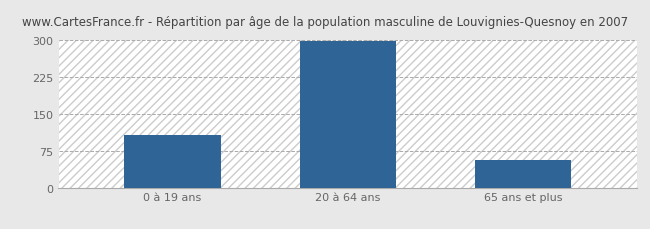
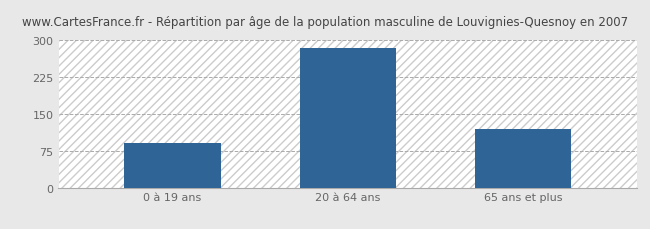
0 à 19 ans: 107 -> 90
20 à 64 ans: 298 -> 285
65 ans et plus: 57 -> 120
